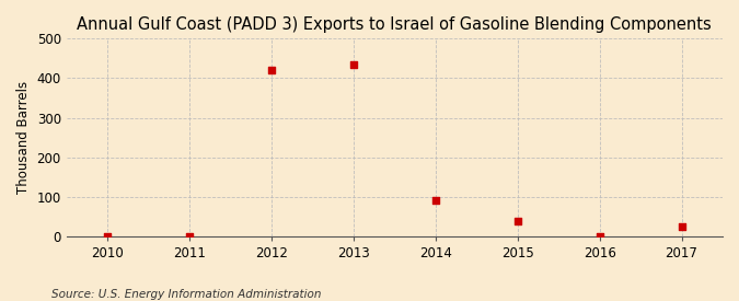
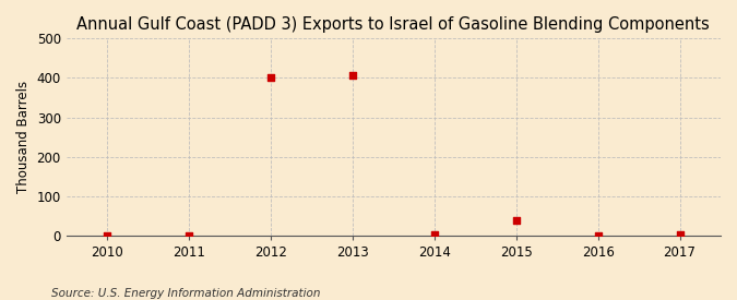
2012: 420 -> 400
2013: 435 -> 407
2014: 90 -> 2
2017: 25 -> 2
